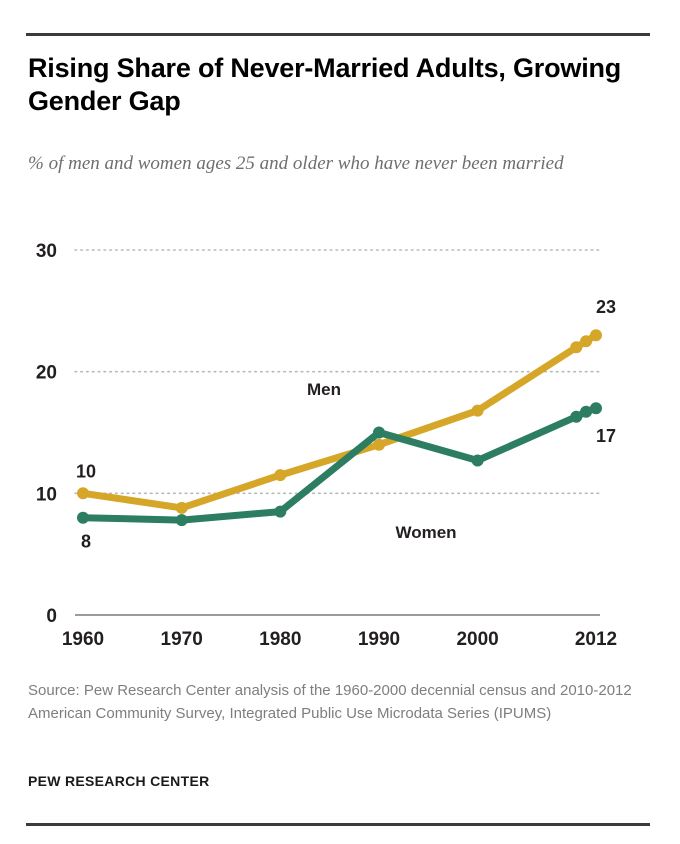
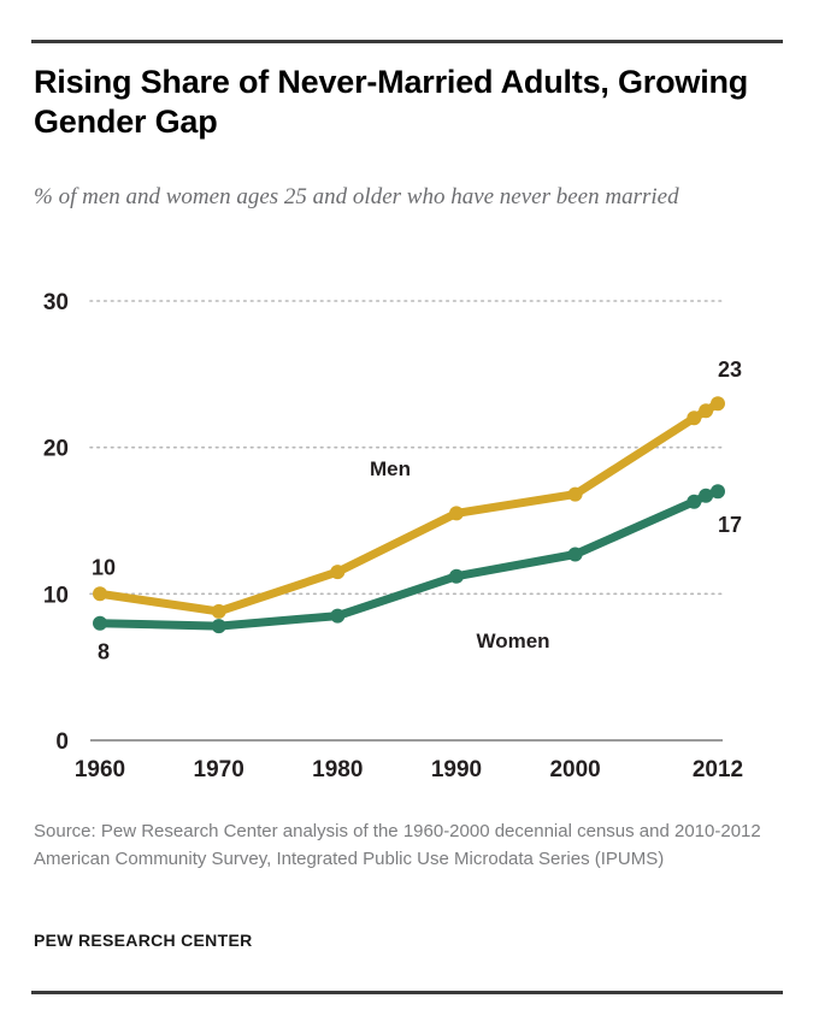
Men/1990: 14.0 -> 15.5
Women/1990: 15.0 -> 11.2
